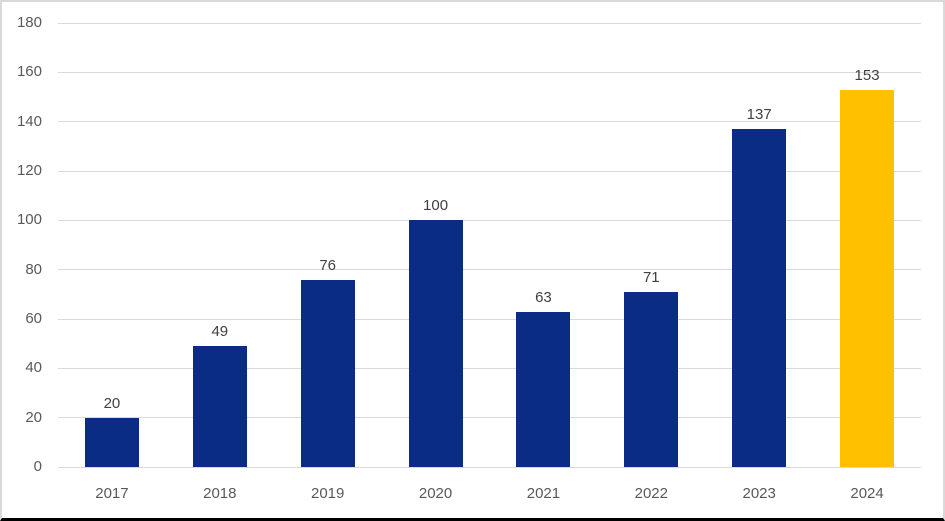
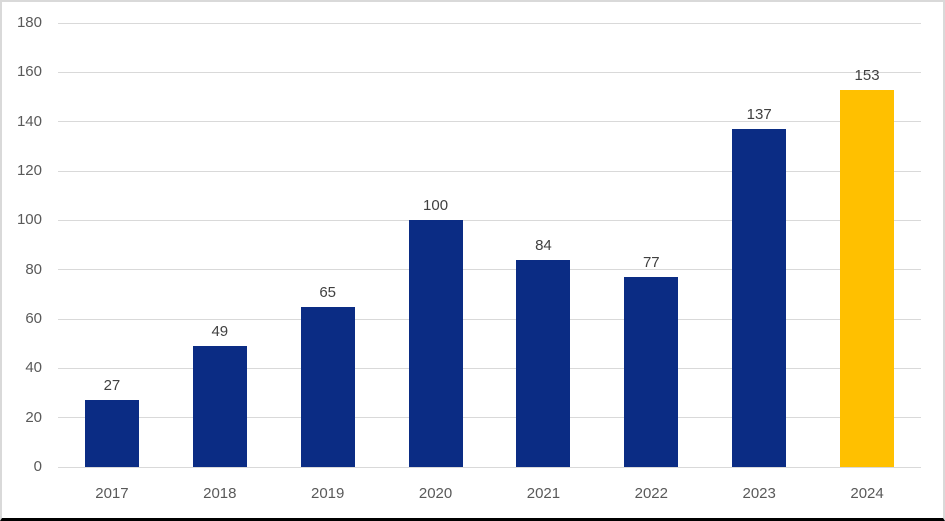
2017: 20 -> 27
2019: 76 -> 65
2021: 63 -> 84
2022: 71 -> 77
